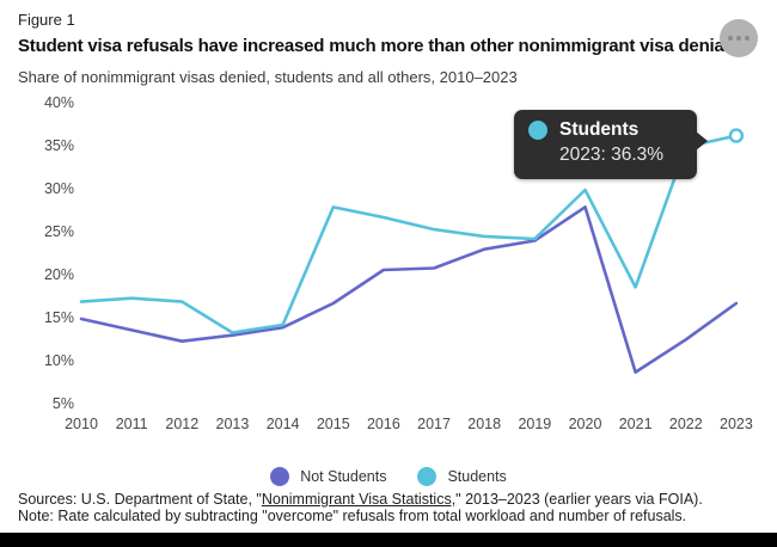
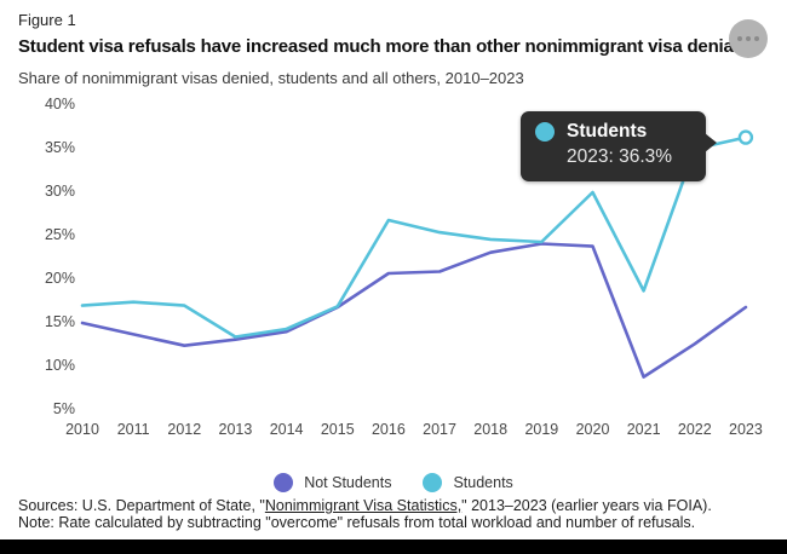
Students/2015: 28% -> 17%
Not Students/2020: 28% -> 24%
